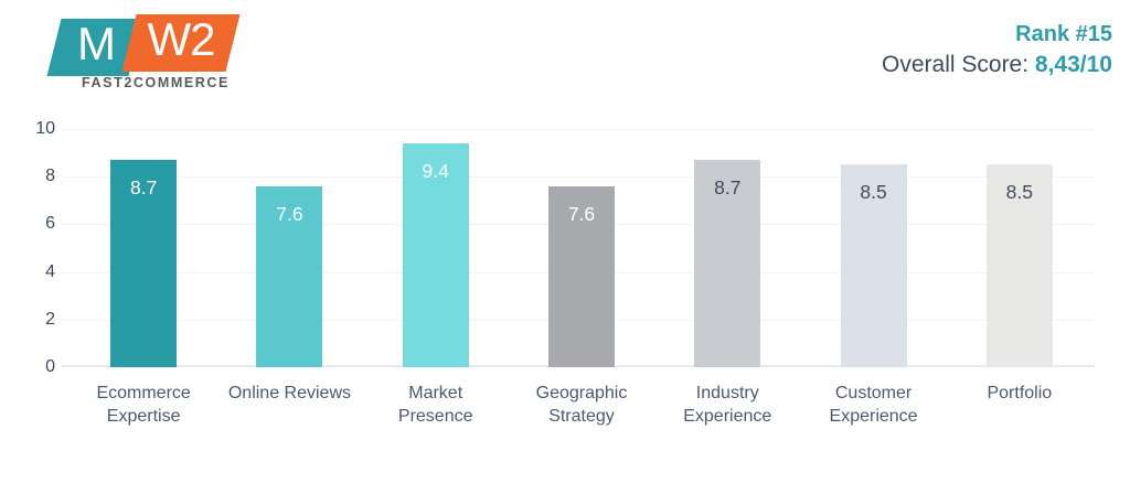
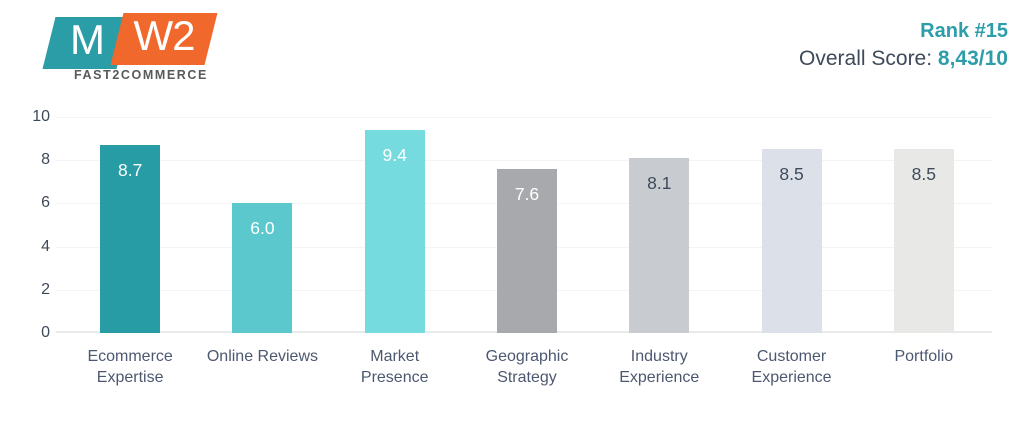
Online Reviews: 7.6 -> 6.0
Industry Experience: 8.7 -> 8.1
